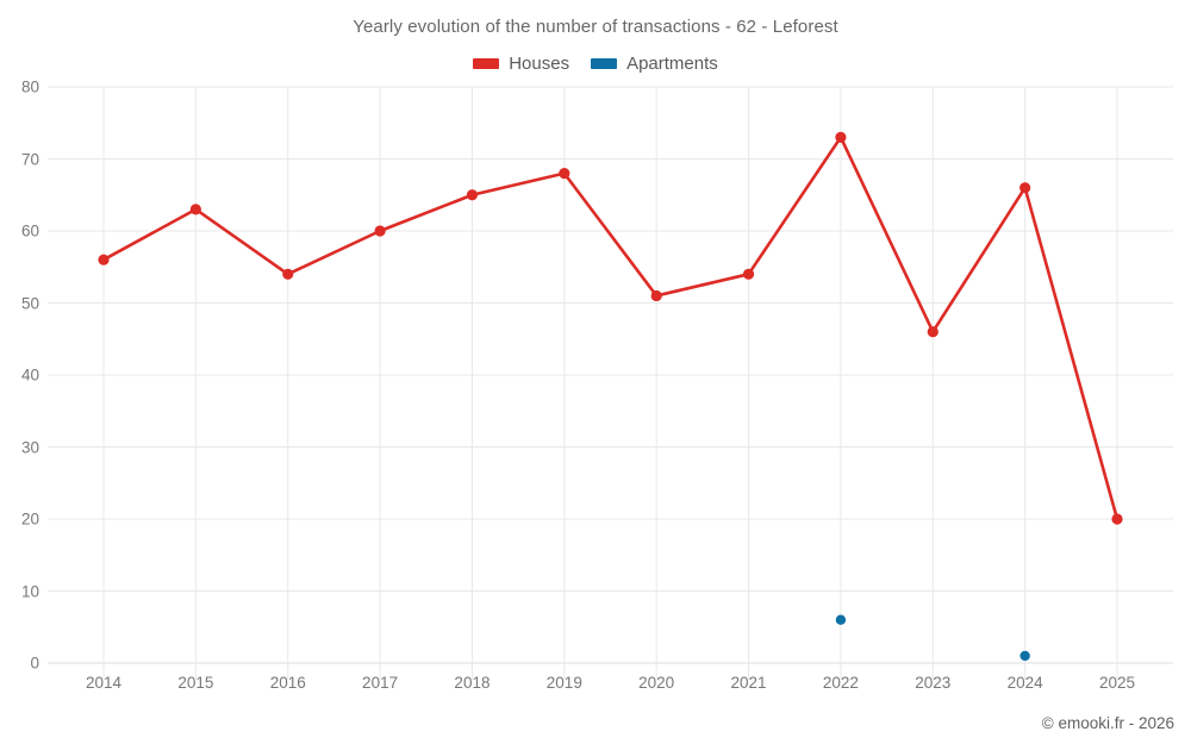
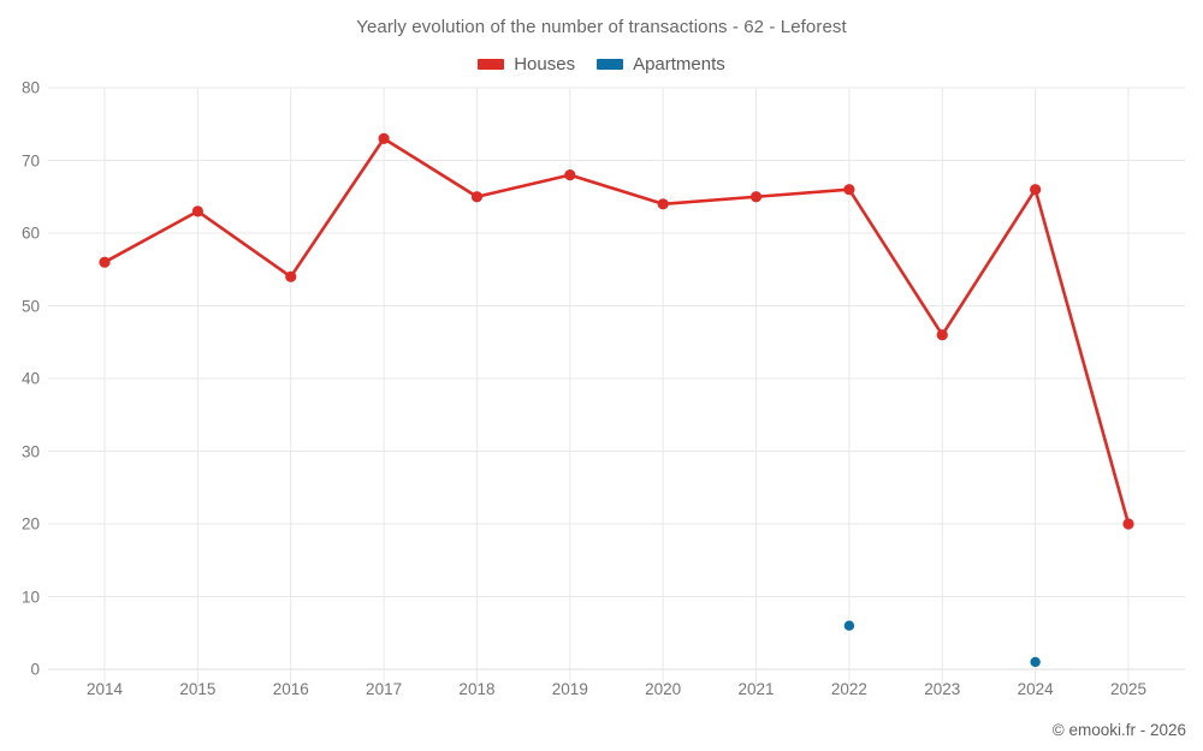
Houses/2017: 60 -> 73
Houses/2020: 51 -> 64
Houses/2021: 54 -> 65
Houses/2022: 73 -> 66
